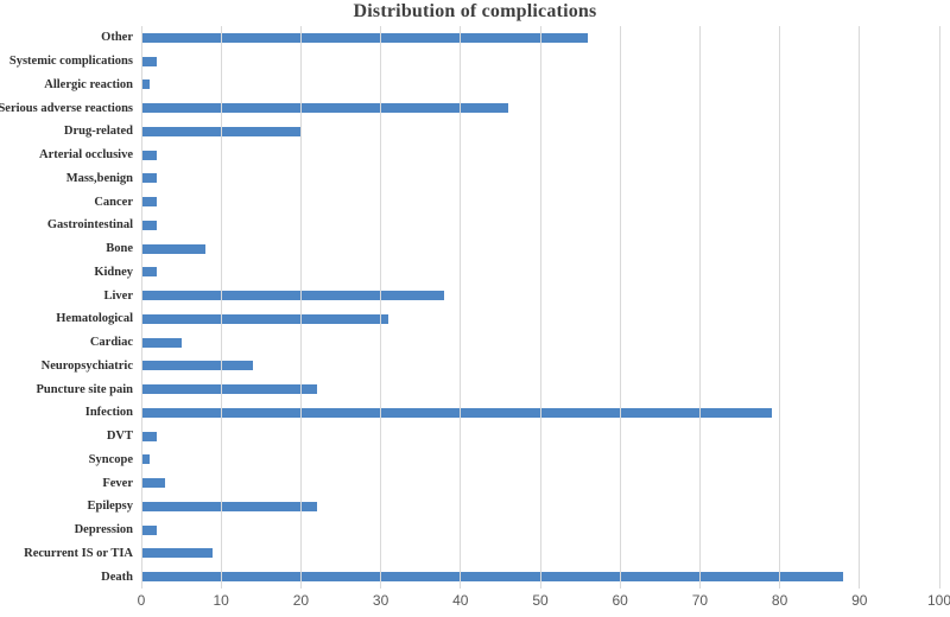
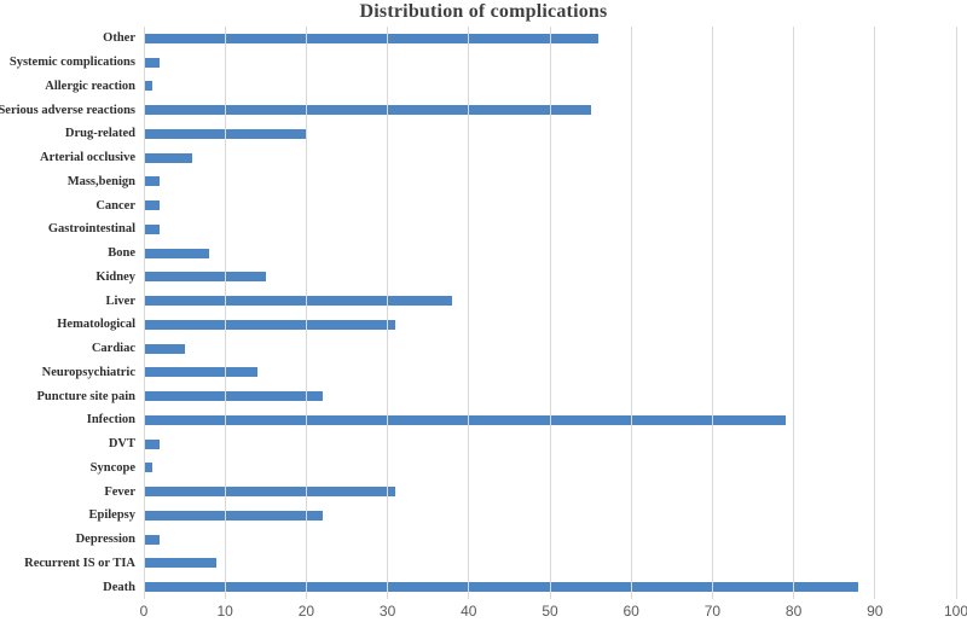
Serious adverse reactions: 46 -> 55
Arterial occlusive: 2 -> 6
Kidney: 2 -> 15
Fever: 3 -> 31
